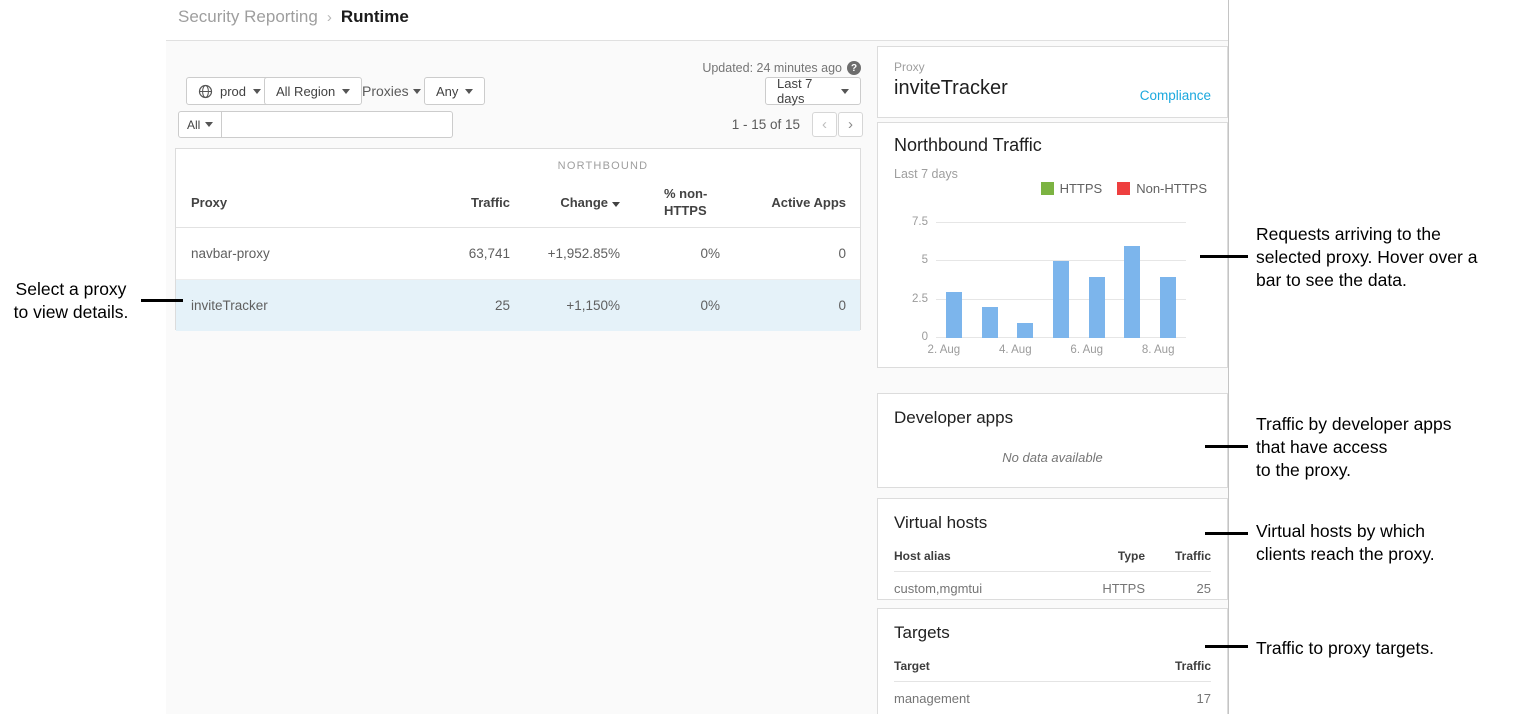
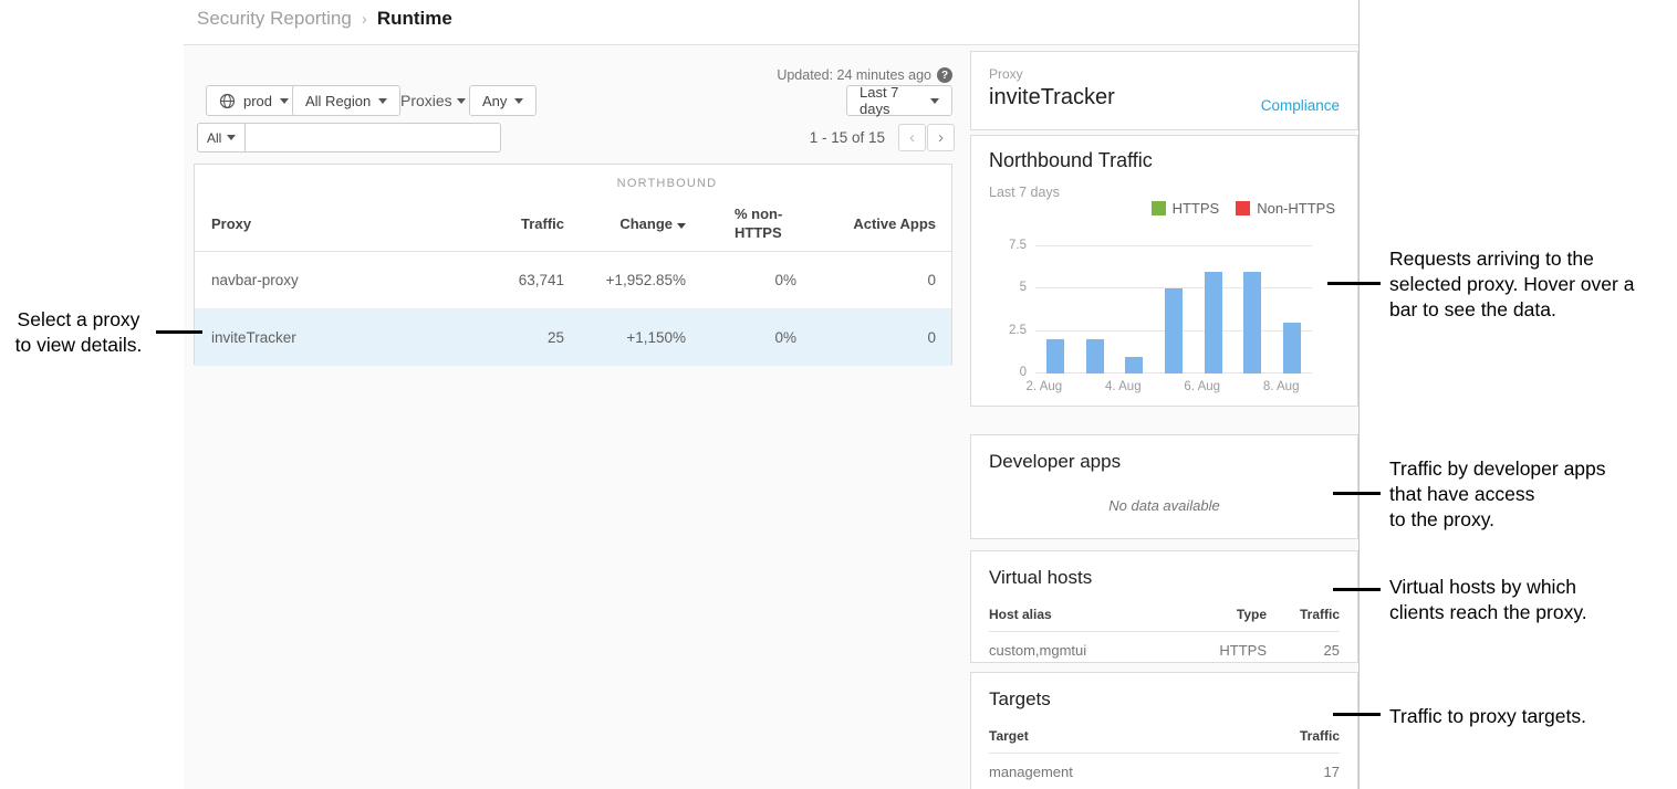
2. Aug: 3 -> 2
6. Aug: 4 -> 6
8. Aug: 4 -> 3
